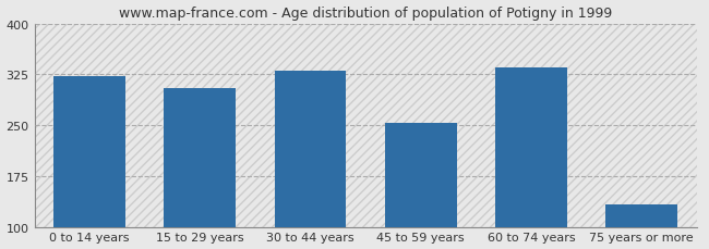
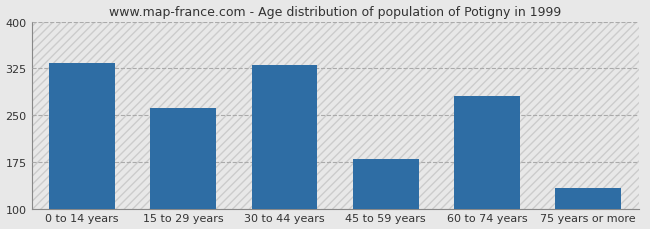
0 to 14 years: 322 -> 334
15 to 29 years: 305 -> 262
45 to 59 years: 253 -> 180
60 to 74 years: 335 -> 280
